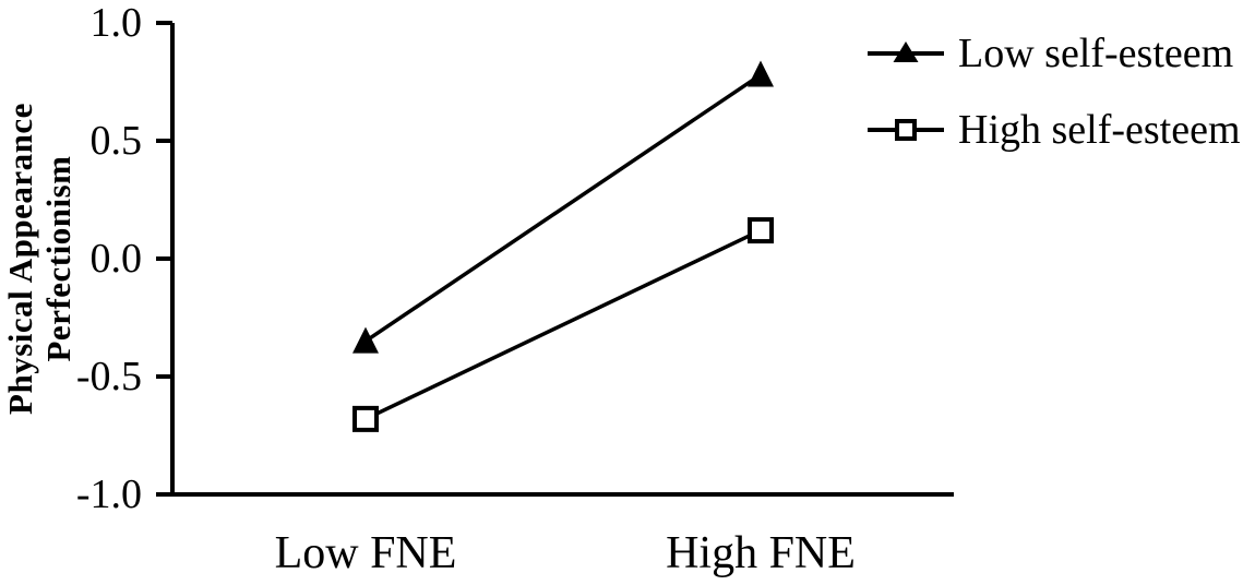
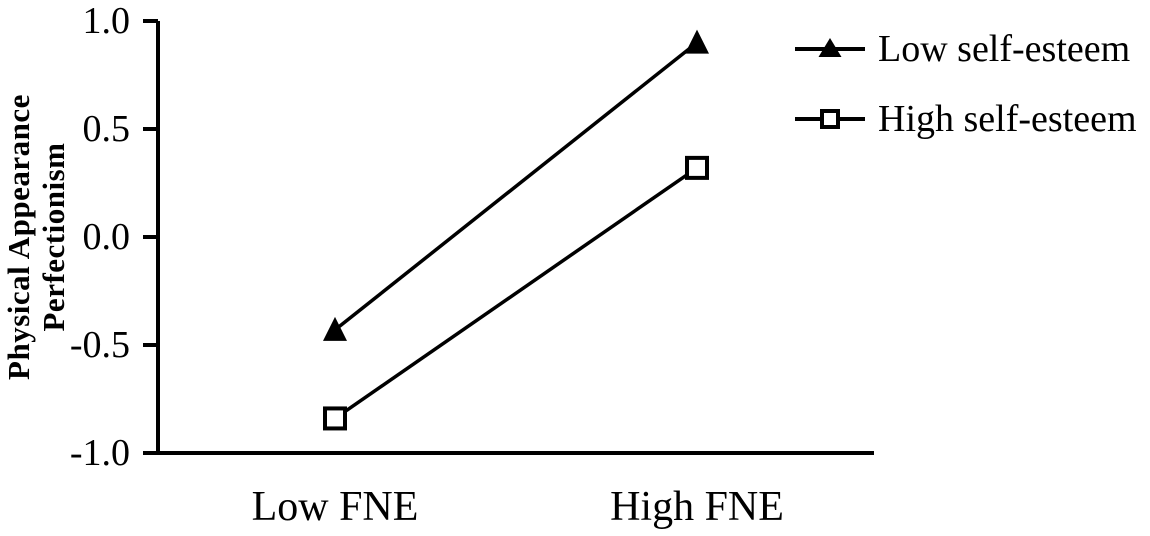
Low self-esteem/Low FNE: -0.35 -> -0.43
High self-esteem/Low FNE: -0.68 -> -0.84
Low self-esteem/High FNE: 0.78 -> 0.90
High self-esteem/High FNE: 0.12 -> 0.32
